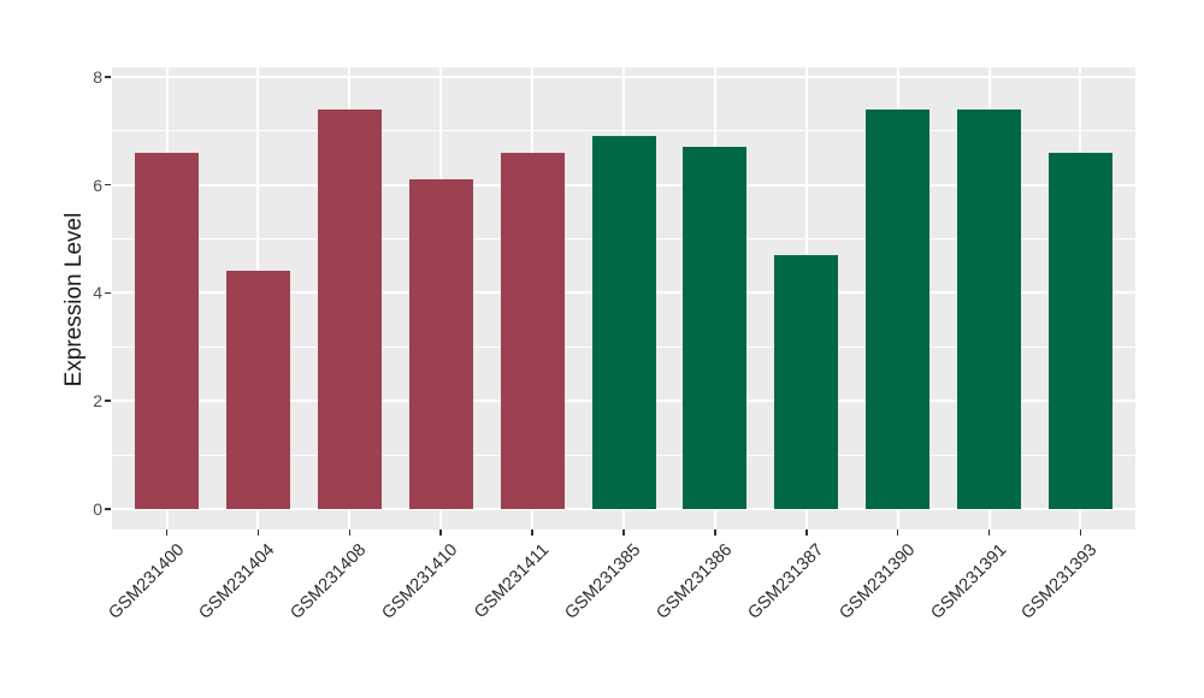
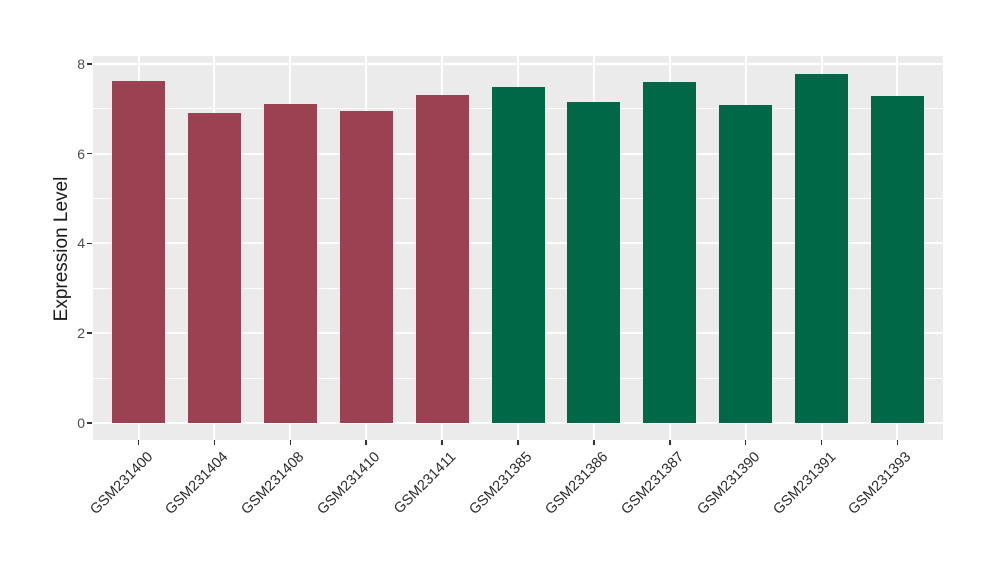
GSM231400: 6.6 -> 7.6
GSM231404: 4.4 -> 6.9
GSM231408: 7.4 -> 7.1
GSM231410: 6.1 -> 6.9
GSM231411: 6.6 -> 7.3
GSM231385: 6.9 -> 7.5
GSM231386: 6.7 -> 7.2
GSM231387: 4.7 -> 7.6
GSM231390: 7.4 -> 7.1
GSM231391: 7.4 -> 7.8
GSM231393: 6.6 -> 7.3
